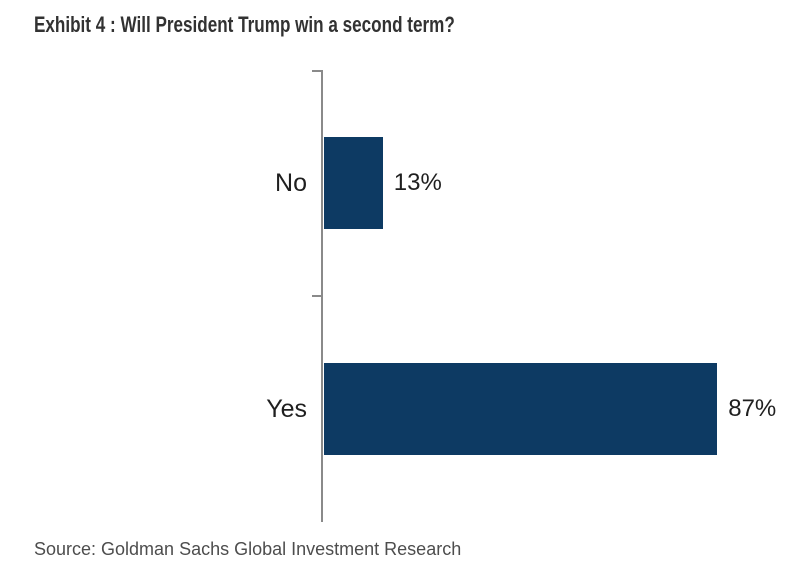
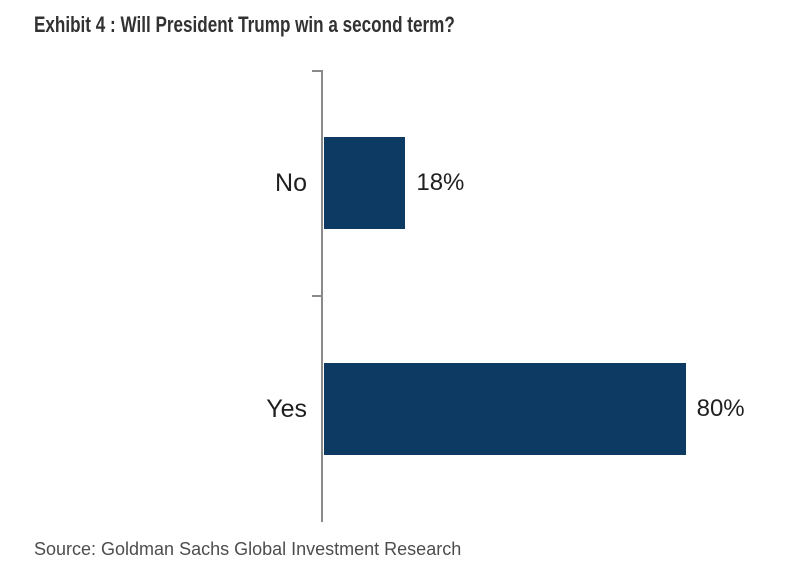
No: 13% -> 18%
Yes: 87% -> 80%
